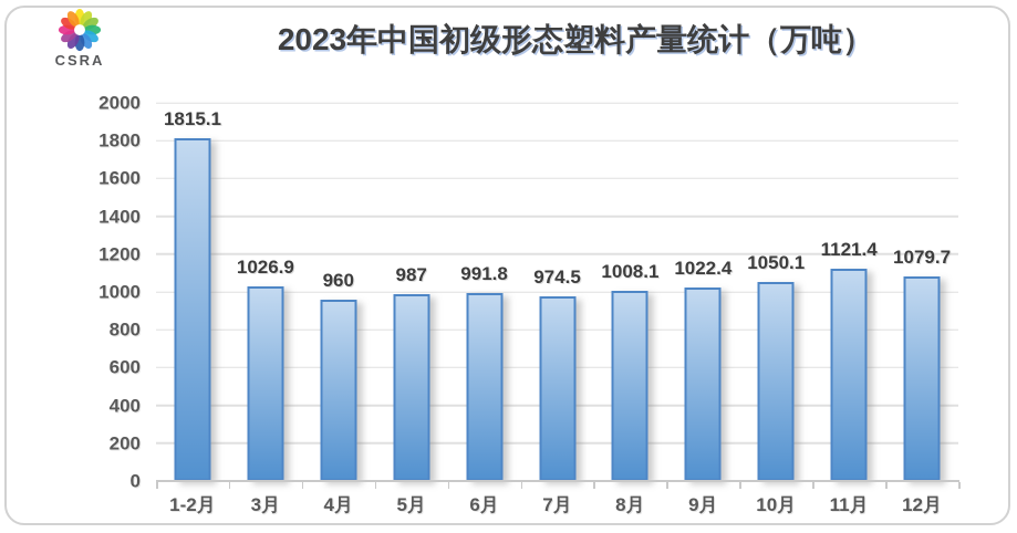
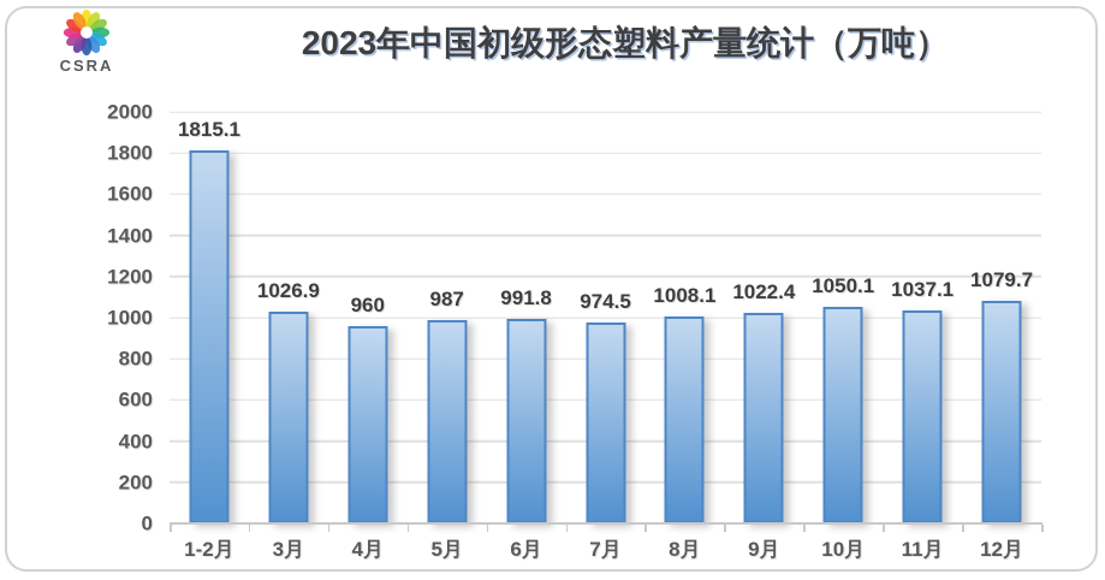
11月: 1121.4 -> 1037.1
